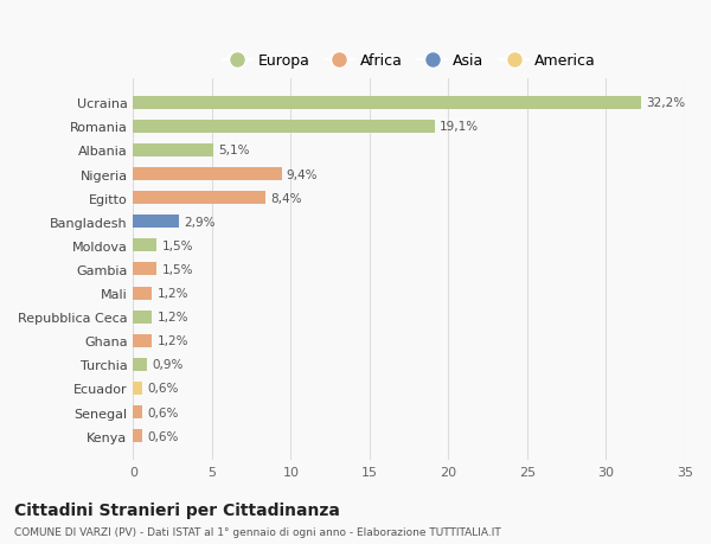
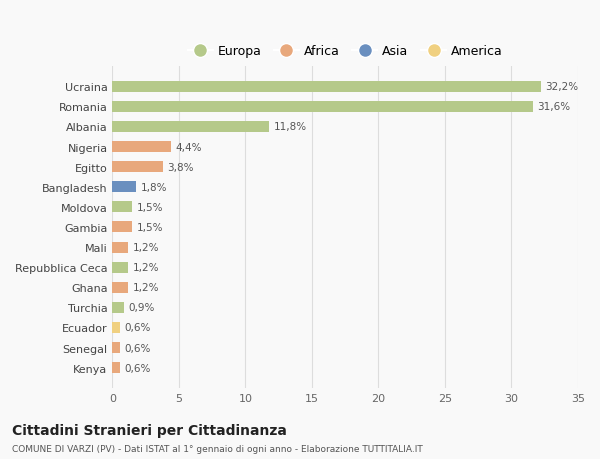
Romania: 19,1% -> 31,6%
Albania: 5,1% -> 11,8%
Nigeria: 9,4% -> 4,4%
Egitto: 8,4% -> 3,8%
Bangladesh: 2,9% -> 1,8%
